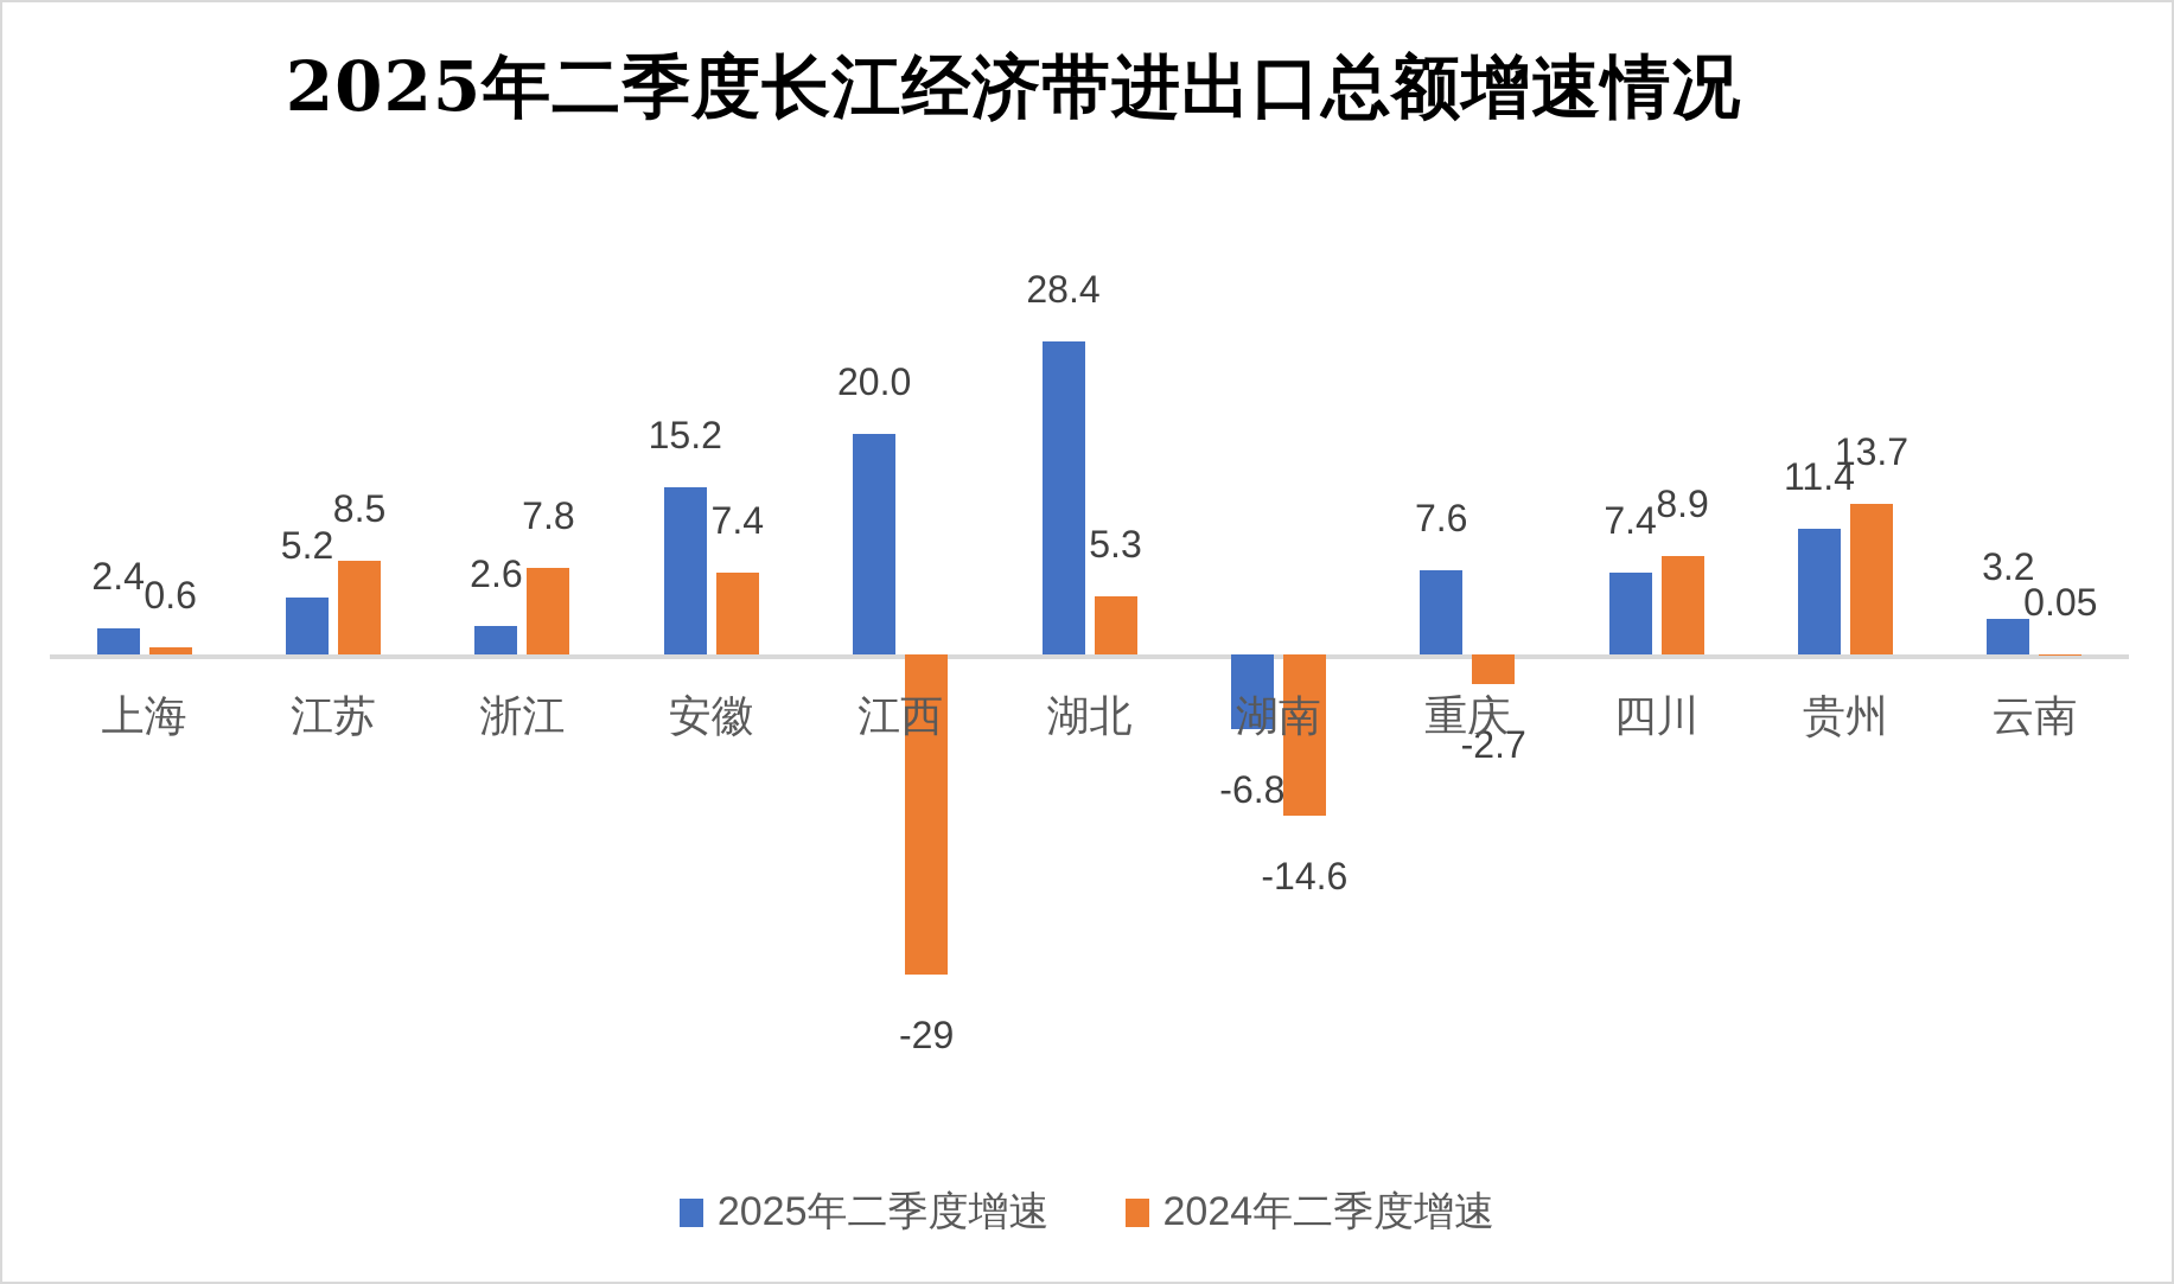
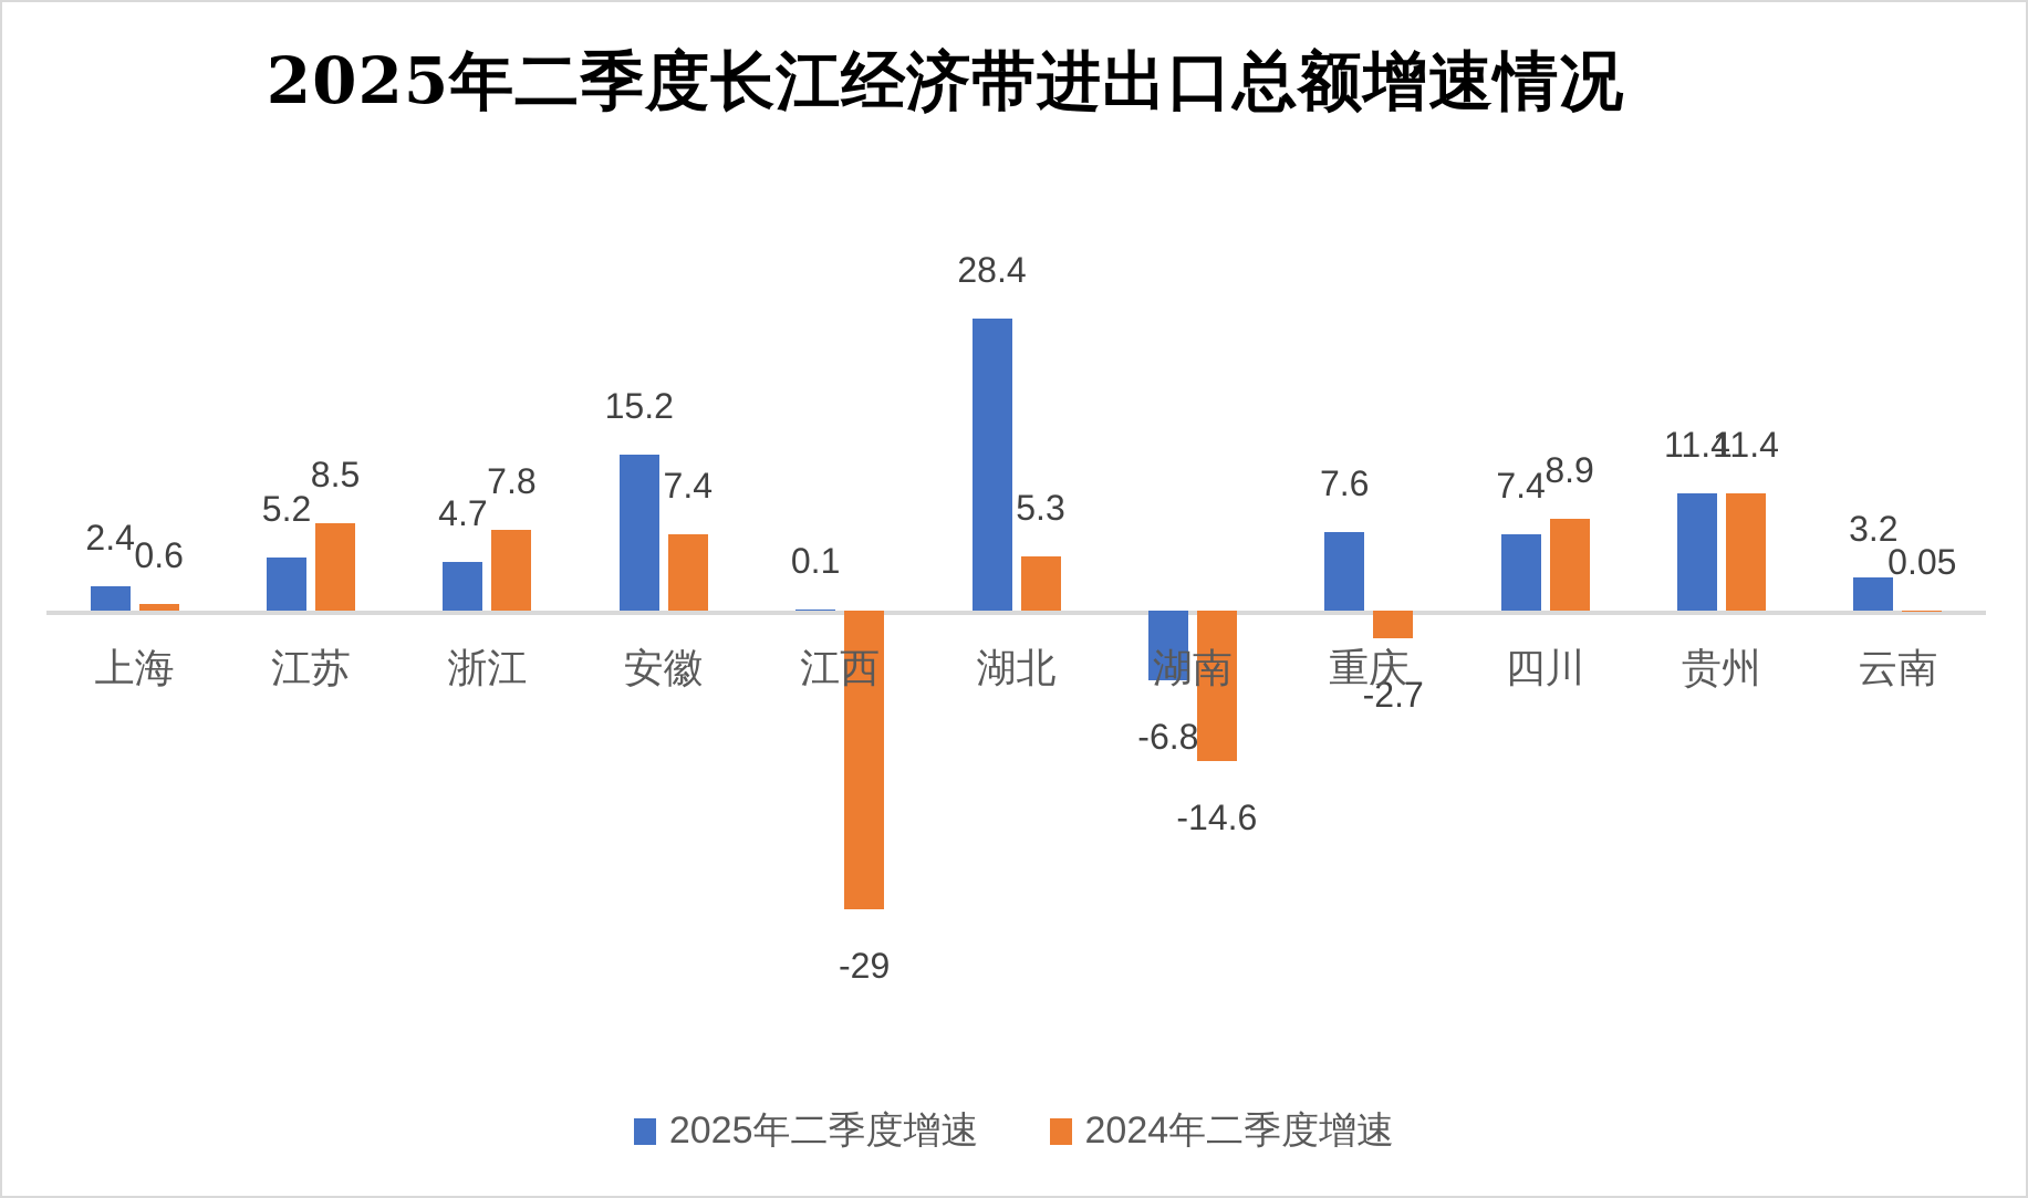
2025年二季度增速/浙江: 2.6 -> 4.7
2025年二季度增速/江西: 20.0 -> 0.1
2024年二季度增速/贵州: 13.7 -> 11.4
